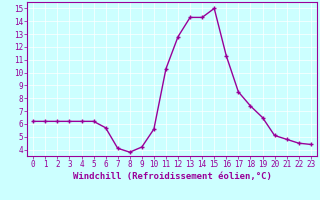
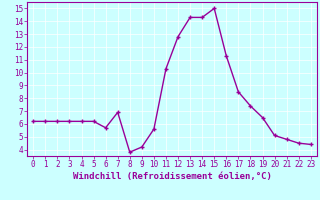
7: 4.1 -> 6.9
